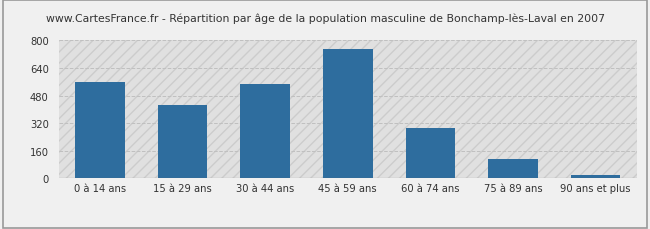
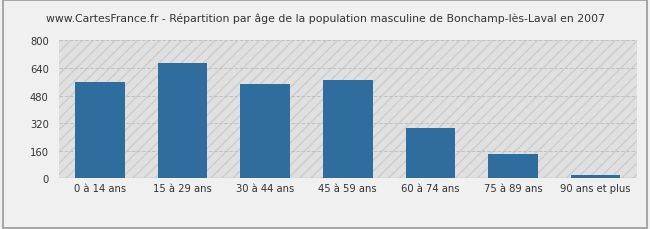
15 à 29 ans: 430 -> 670
45 à 59 ans: 750 -> 570
75 à 89 ans: 110 -> 140
